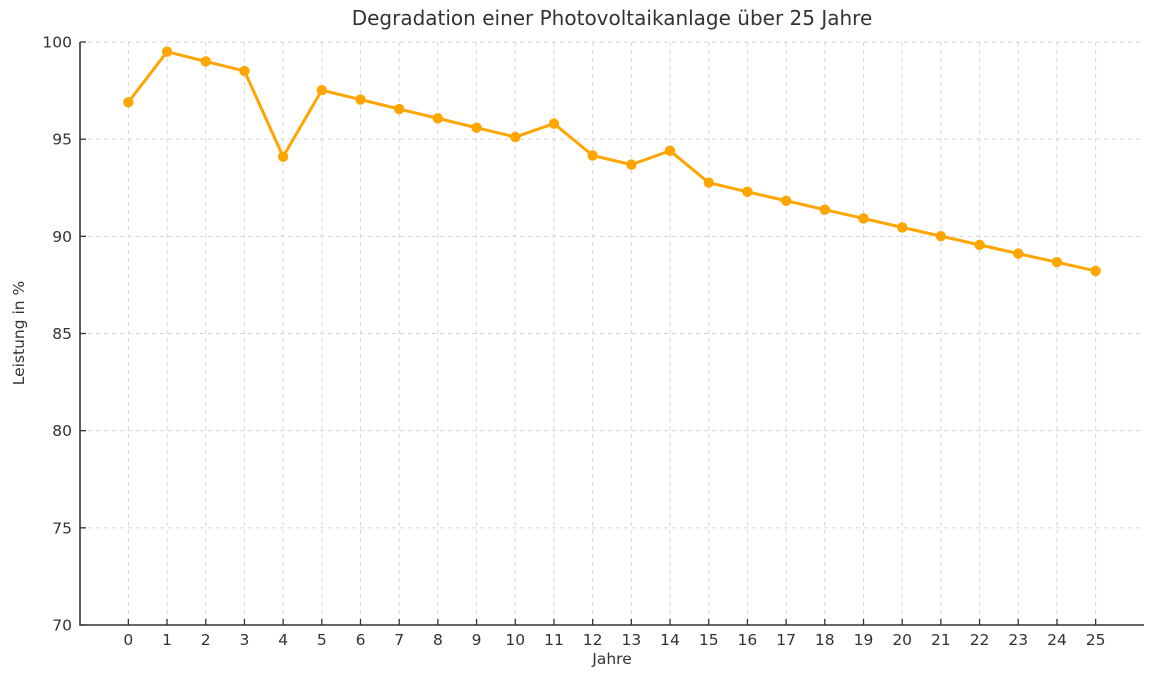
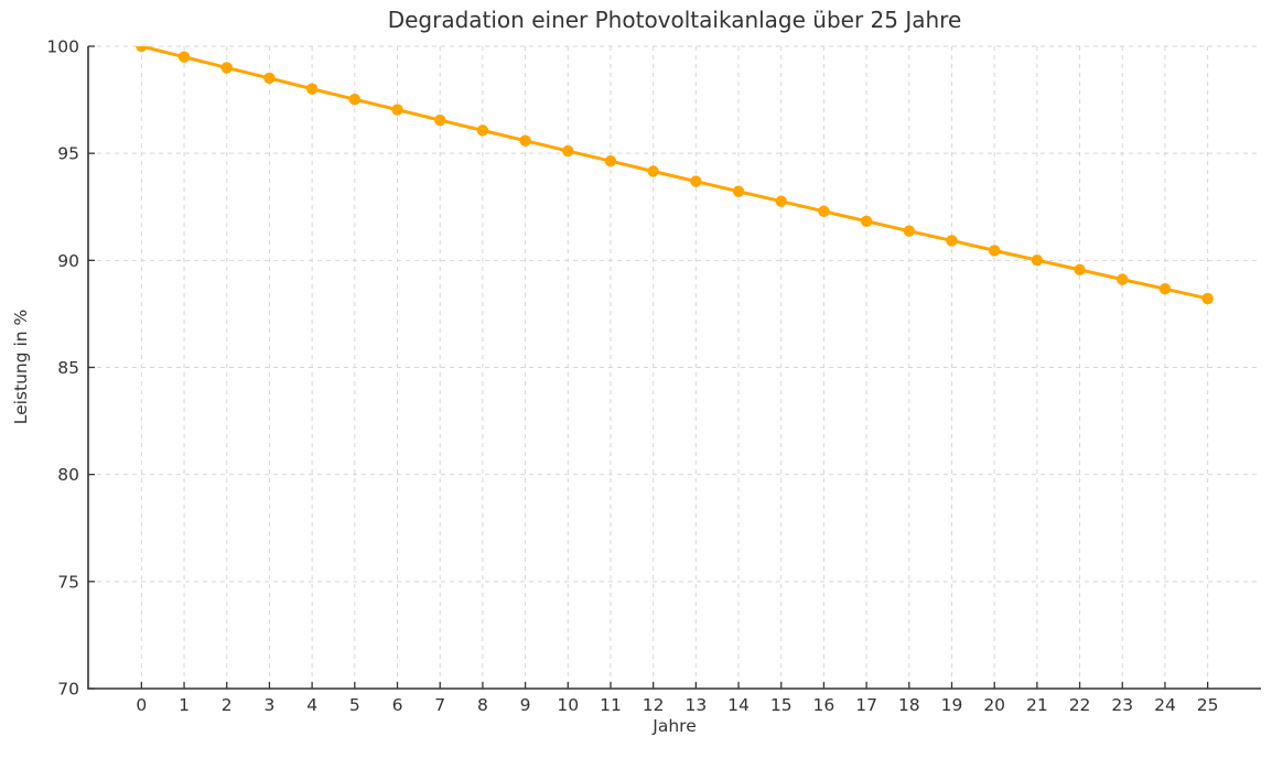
0: 96.9 -> 100.0
4: 94.1 -> 98.0
11: 95.8 -> 94.6
14: 94.4 -> 93.2
